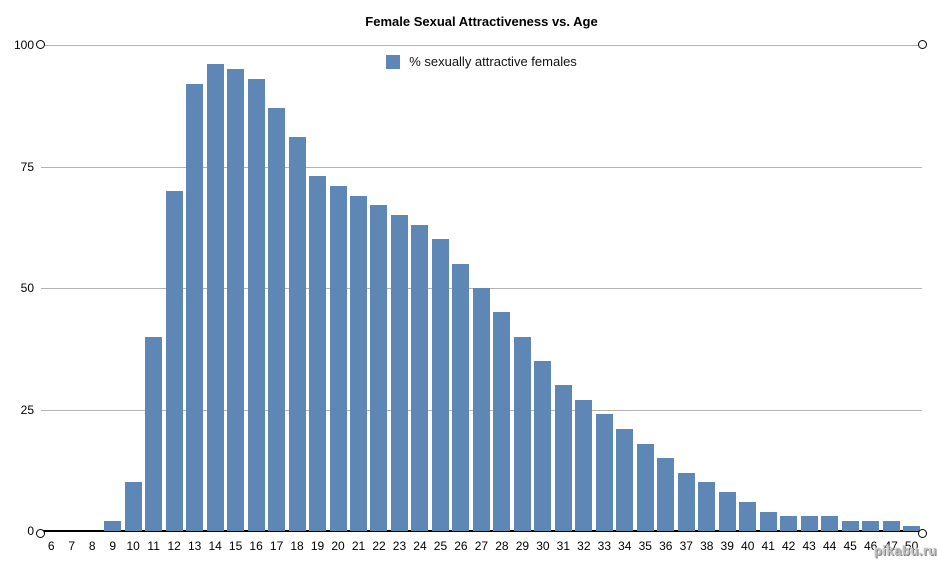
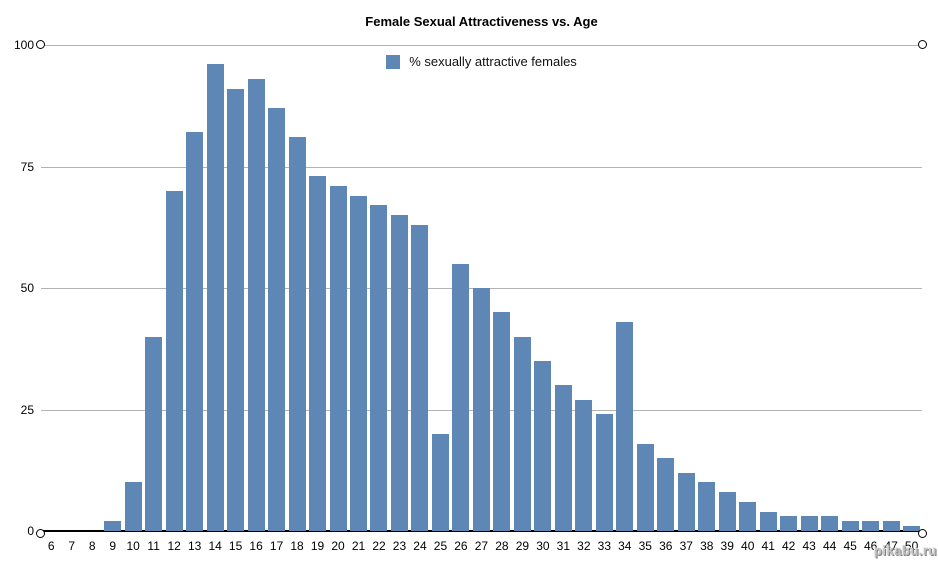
13: 92 -> 82
15: 95 -> 91
25: 60 -> 20
34: 21 -> 43
